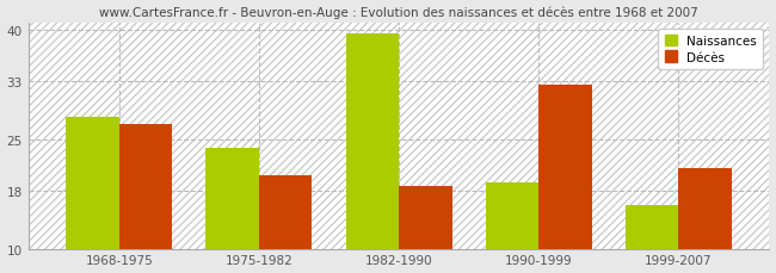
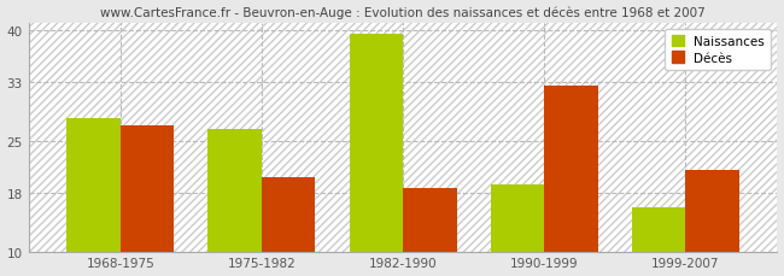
Naissances/1975-1982: 23.8 -> 26.5
